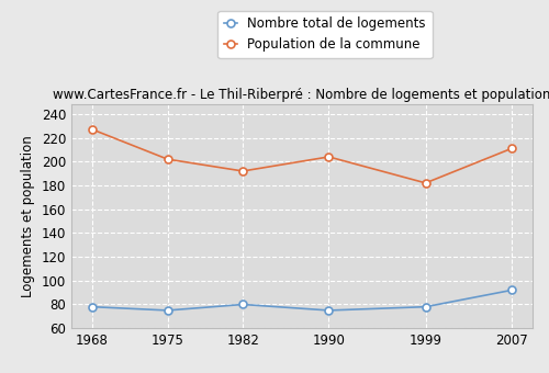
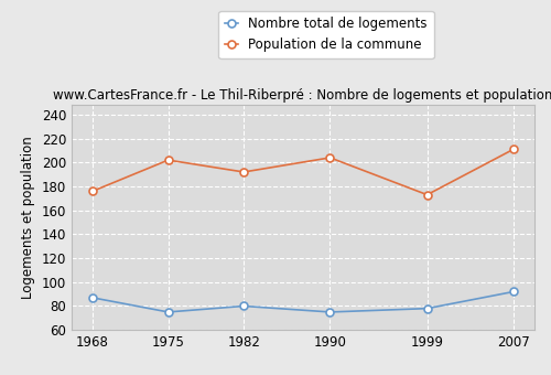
Nombre total de logements/1968: 78 -> 87
Population de la commune/1968: 227 -> 176
Population de la commune/1999: 182 -> 173
